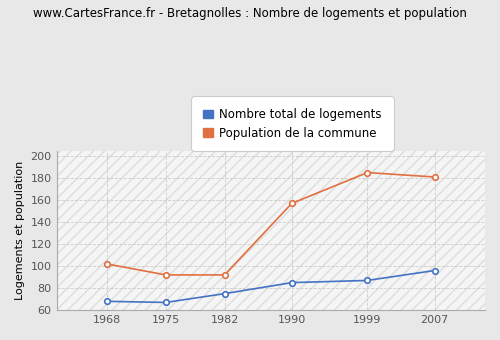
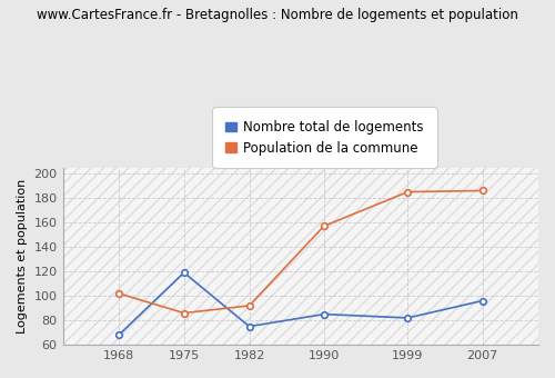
Nombre total de logements/1975: 67 -> 119
Population de la commune/1975: 92 -> 86
Nombre total de logements/1999: 87 -> 82
Population de la commune/2007: 181 -> 186
